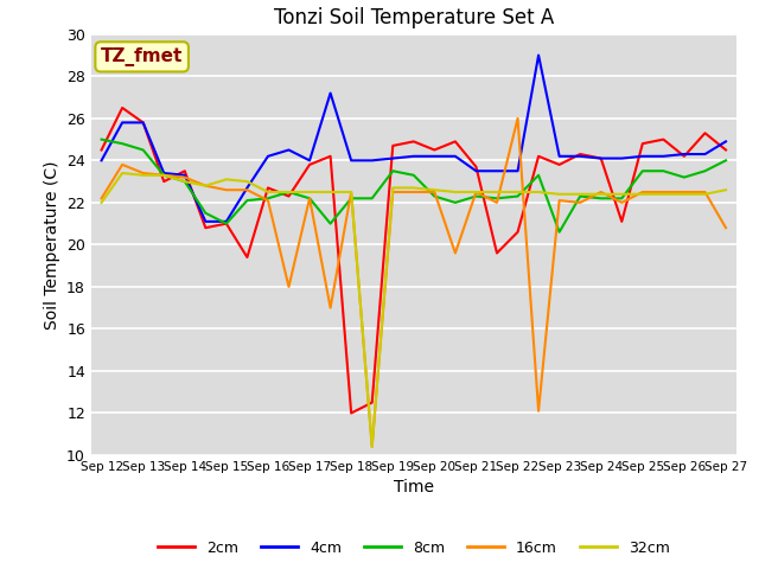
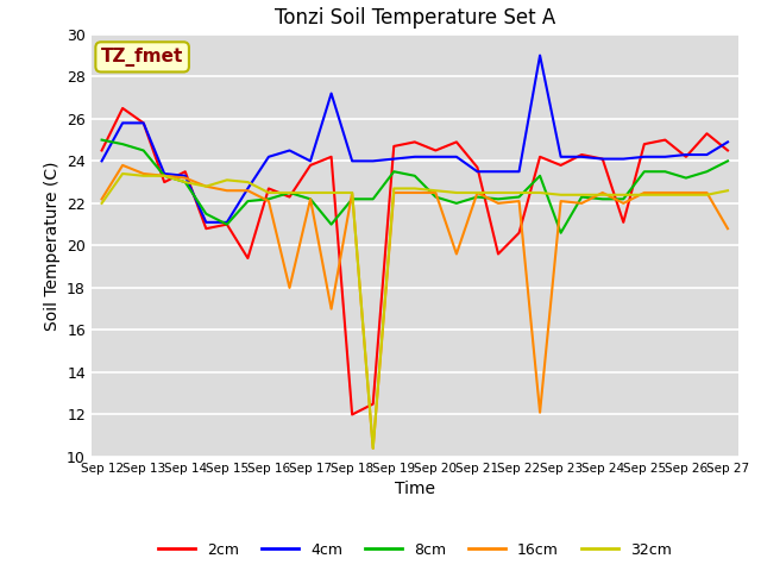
16cm/Sep 22: 26.0 -> 22.1
